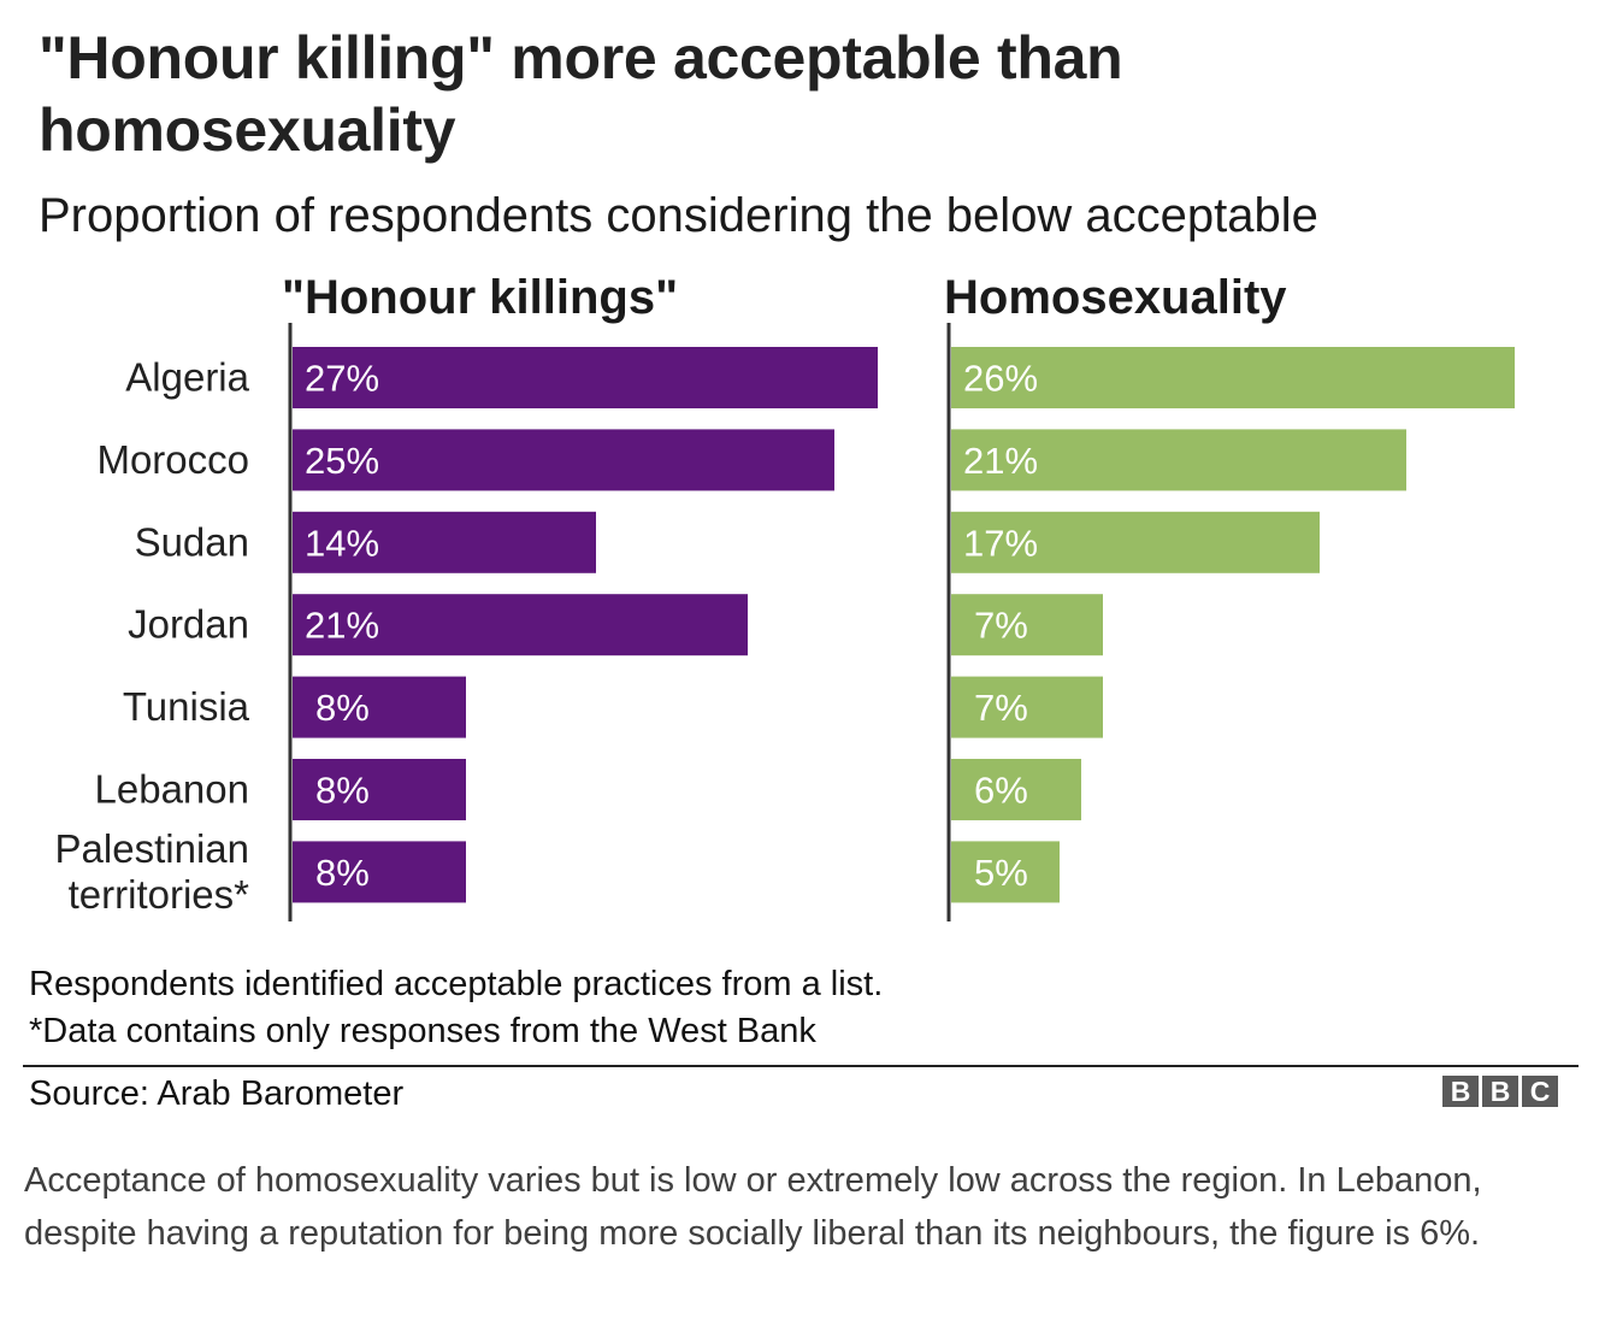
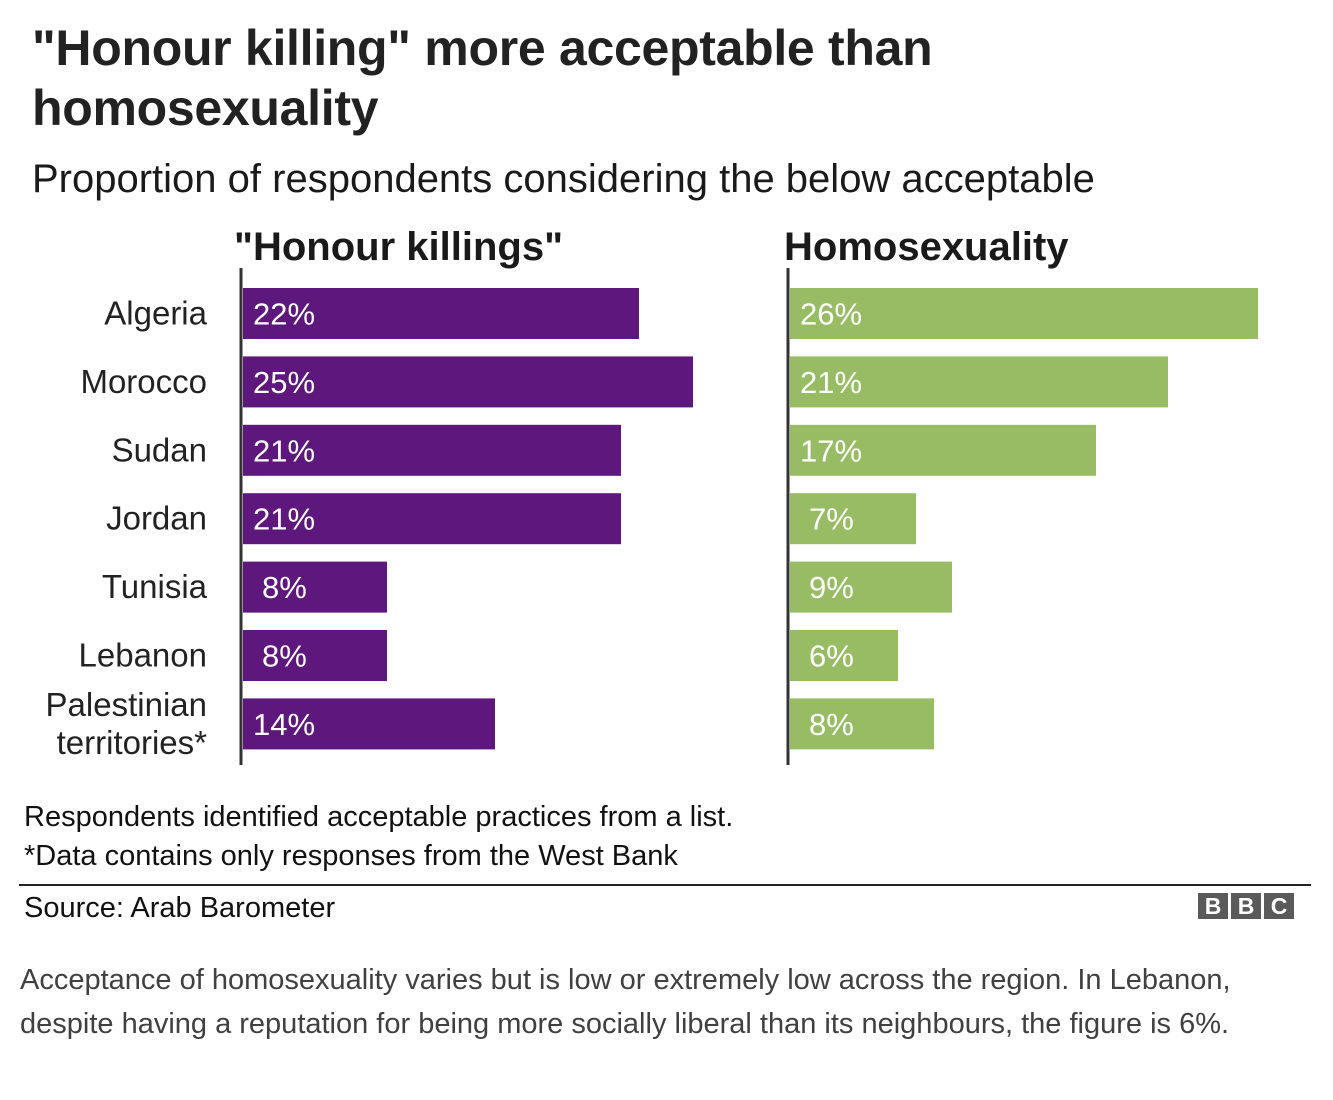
"Honour killings"/Algeria: 27% -> 22%
"Honour killings"/Sudan: 14% -> 21%
Homosexuality/Tunisia: 7% -> 9%
"Honour killings"/Palestinian territories*: 8% -> 14%
Homosexuality/Palestinian territories*: 5% -> 8%
